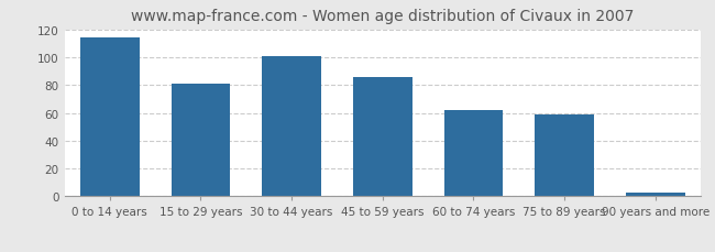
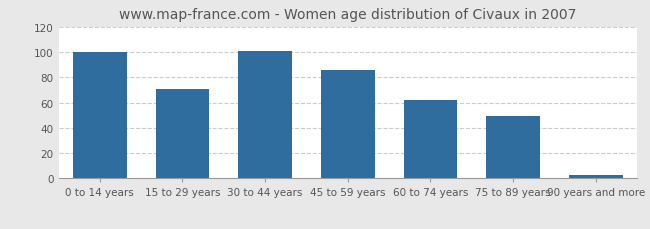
0 to 14 years: 114 -> 100
15 to 29 years: 81 -> 71
75 to 89 years: 59 -> 49
